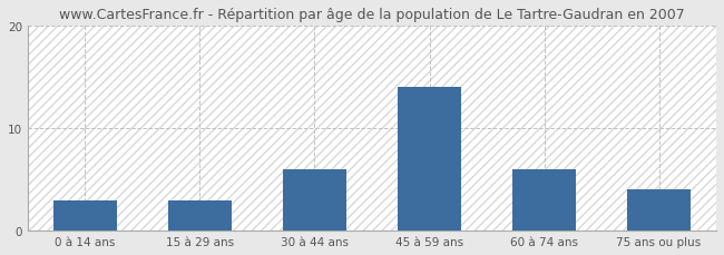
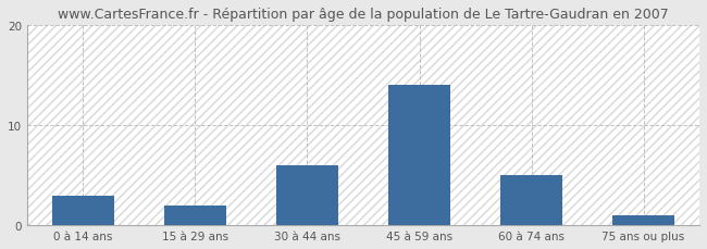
15 à 29 ans: 3 -> 2
60 à 74 ans: 6 -> 5
75 ans ou plus: 4 -> 1
